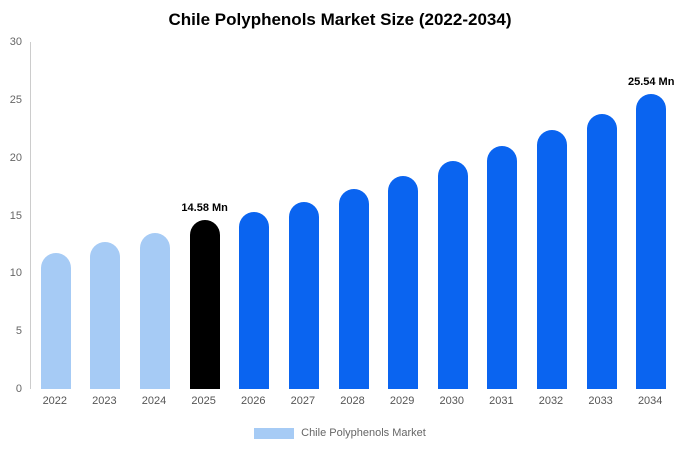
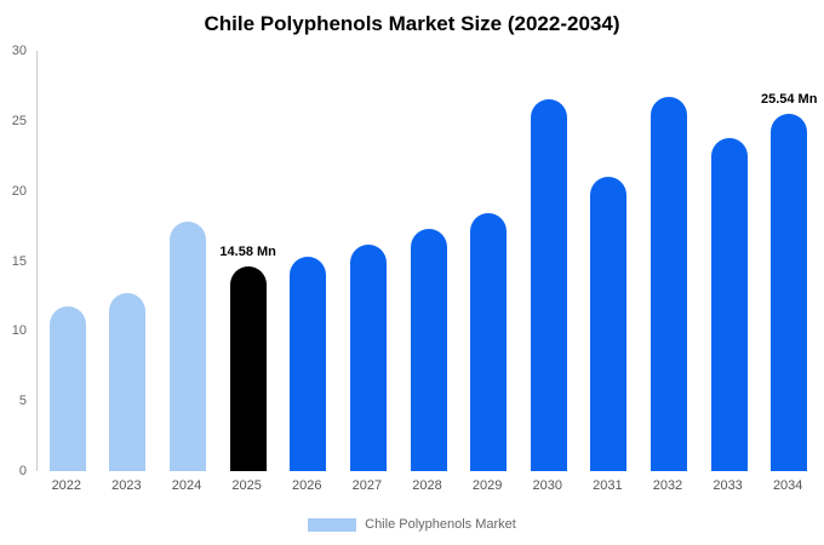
2024: 13.5 -> 17.8
2030: 19.7 -> 26.5
2032: 22.4 -> 26.7
